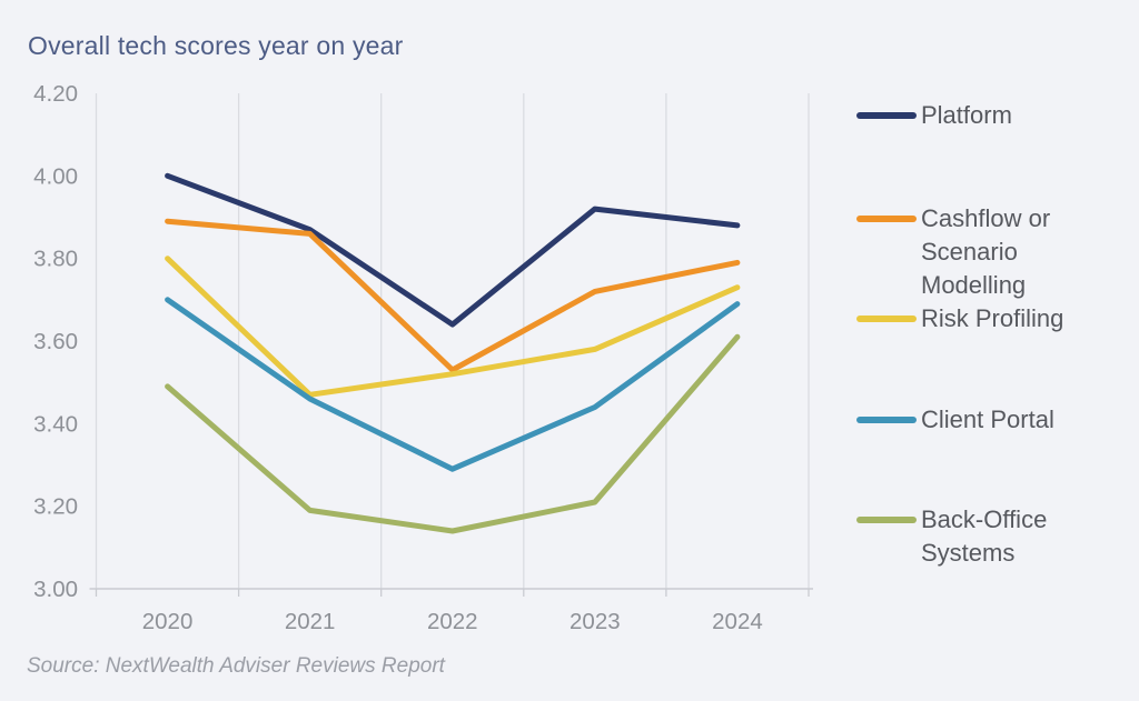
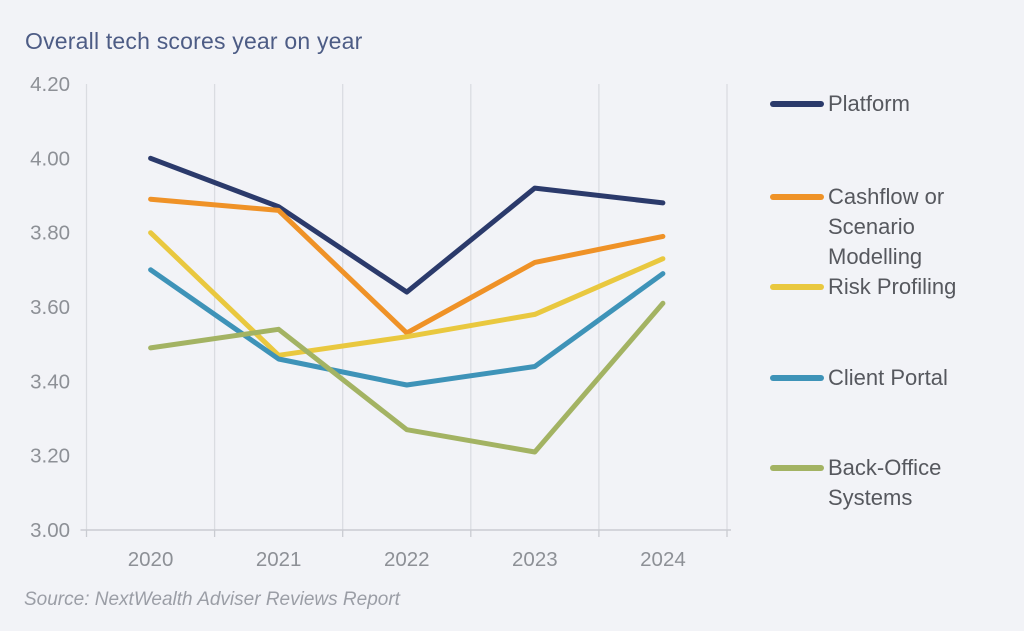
Back-Office Systems/2021: 3.19 -> 3.54
Client Portal/2022: 3.29 -> 3.39
Back-Office Systems/2022: 3.14 -> 3.27
